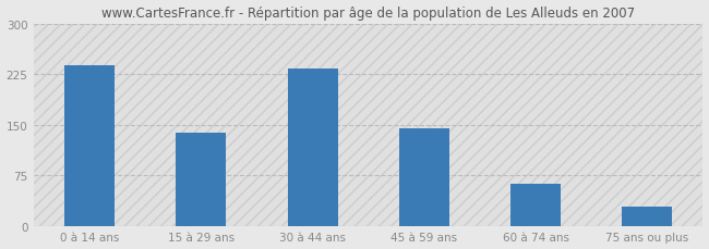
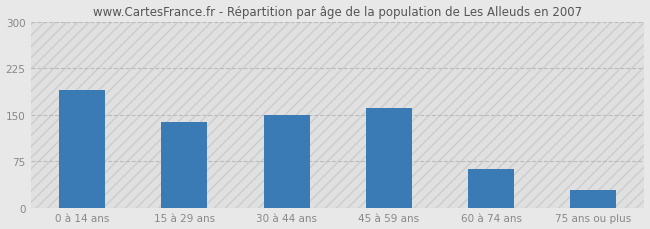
0 à 14 ans: 238 -> 190
30 à 44 ans: 233 -> 150
45 à 59 ans: 145 -> 160
